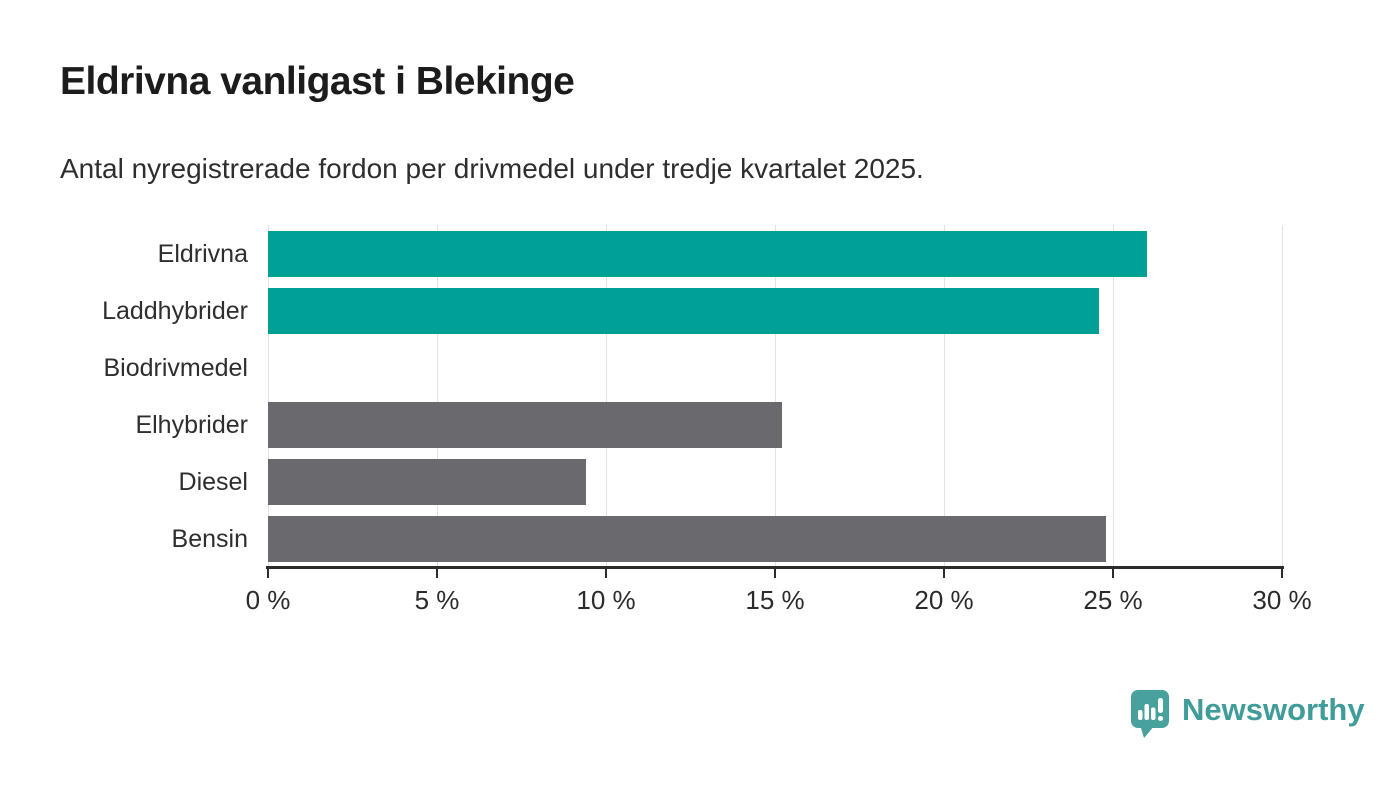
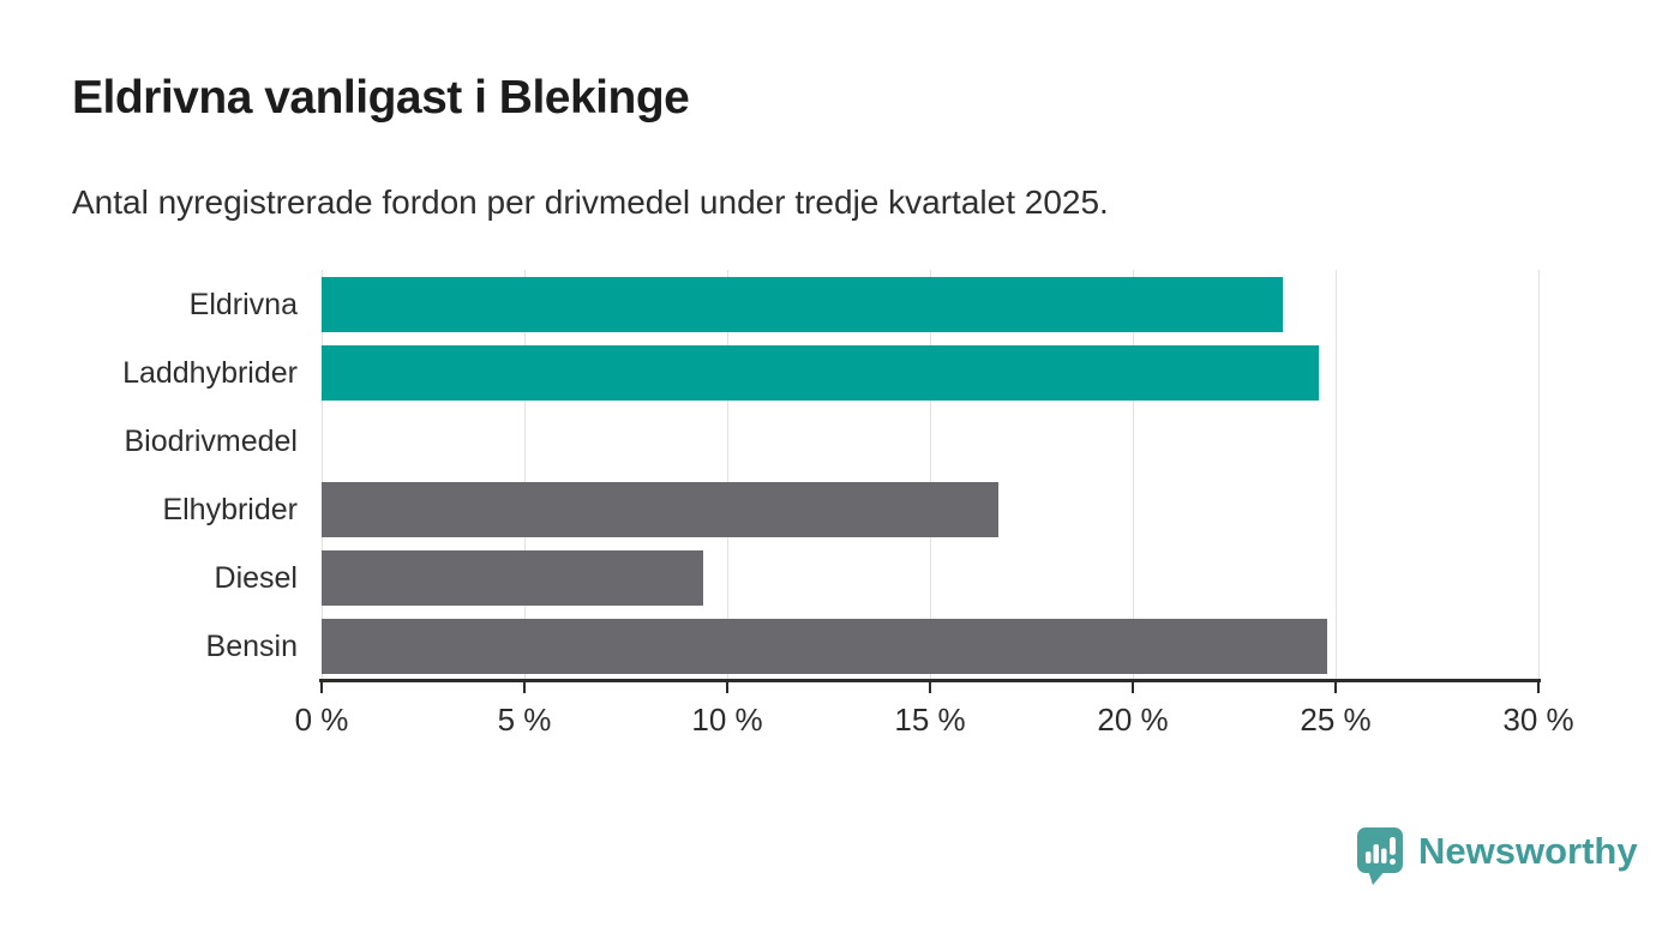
Eldrivna: 26.0% -> 23.7%
Elhybrider: 15.2% -> 16.7%
